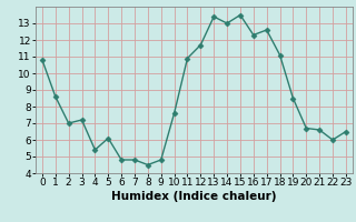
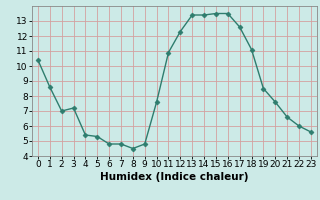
0: 10.8 -> 10.4
5: 6.1 -> 5.3
12: 11.7 -> 12.3
14: 13.0 -> 13.4
16: 12.3 -> 13.5
20: 6.7 -> 7.6
23: 6.5 -> 5.6
